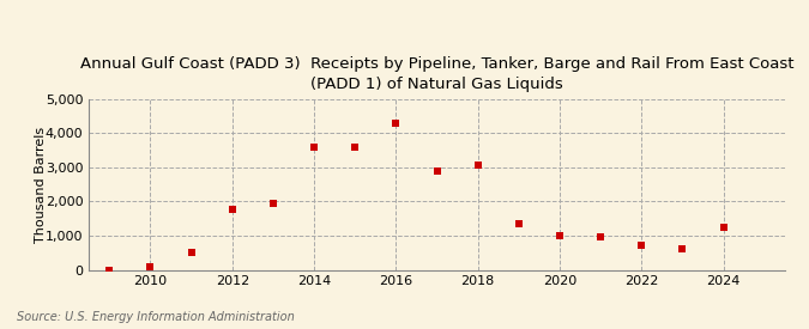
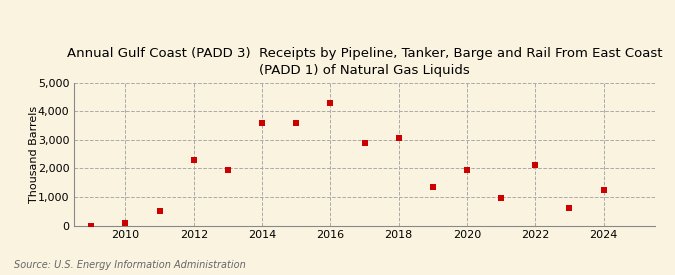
2012: 1,750 -> 2,300
2020: 1,000 -> 1,950
2022: 700 -> 2,100
